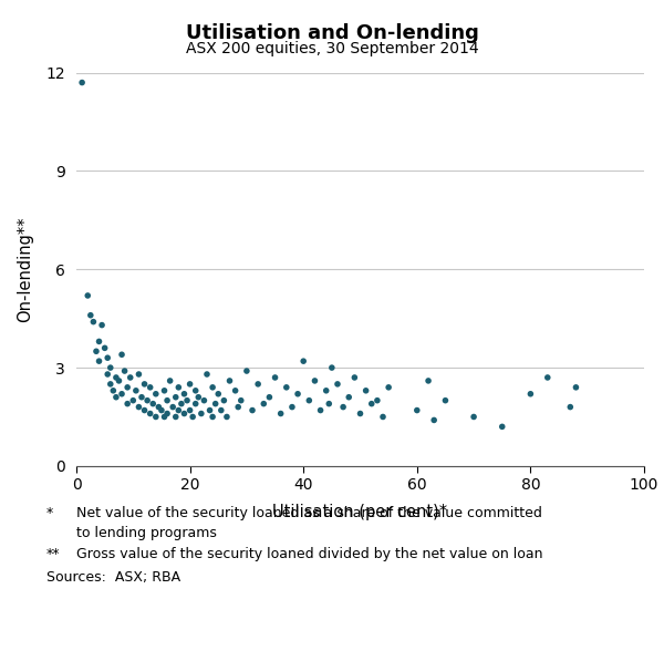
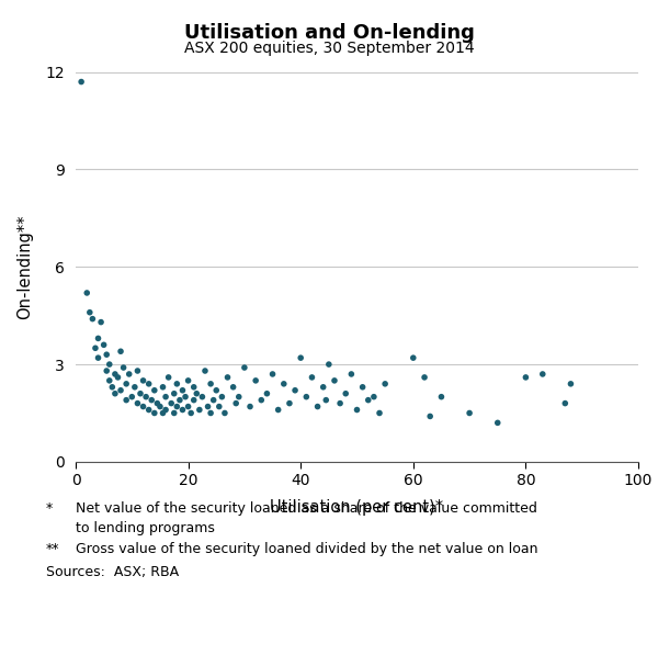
60: 1.7 -> 3.2
80: 2.2 -> 2.6
